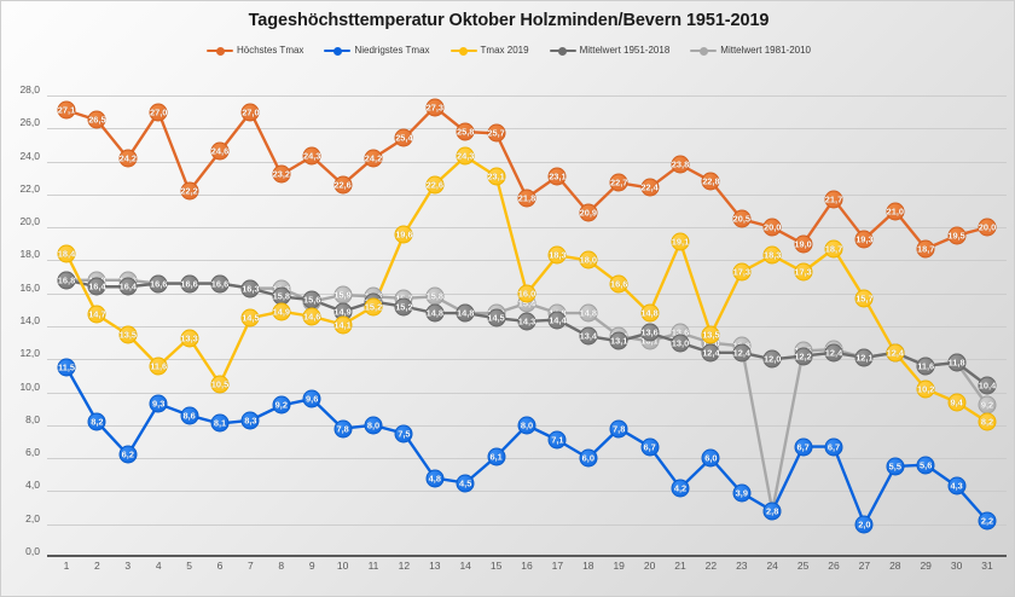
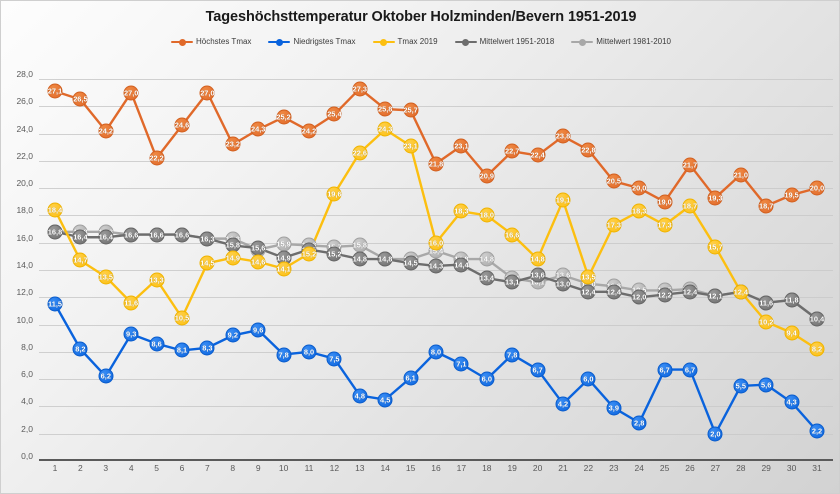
Höchstes Tmax/10: 22,6 -> 25,2
Mittelwert 1981-2010/24: 2,8 -> 12,5
Mittelwert 1981-2010/31: 9,2 -> 10,4
